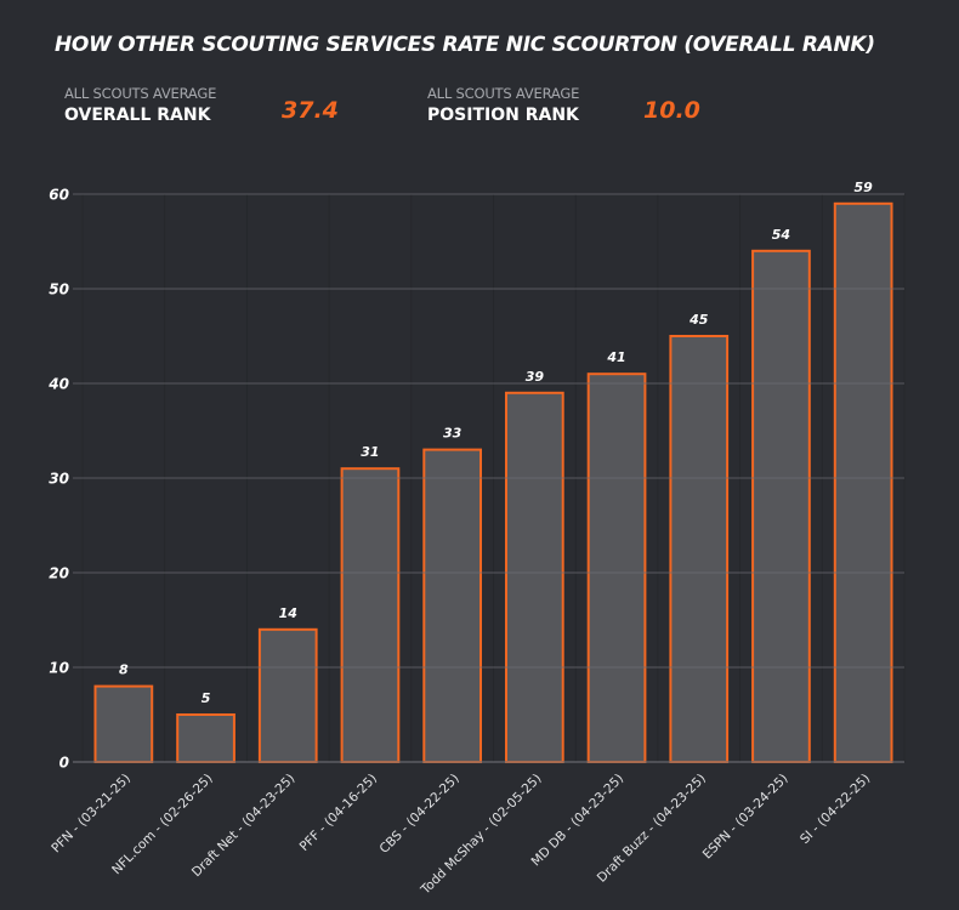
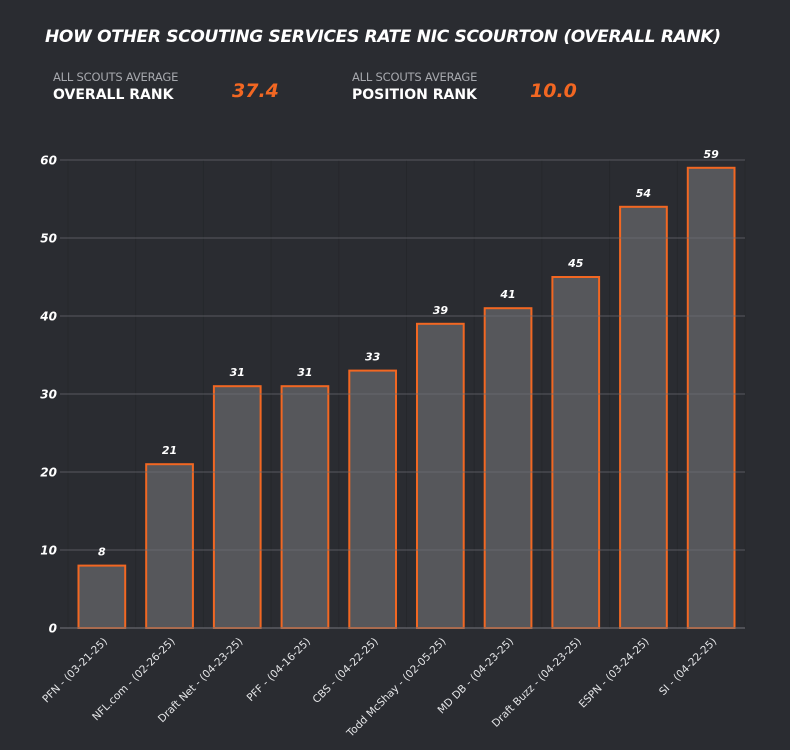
NFL.com - (02-26-25): 5 -> 21
Draft Net - (04-23-25): 14 -> 31
